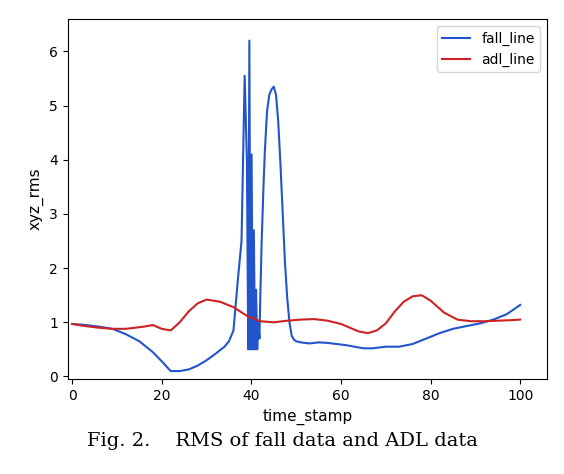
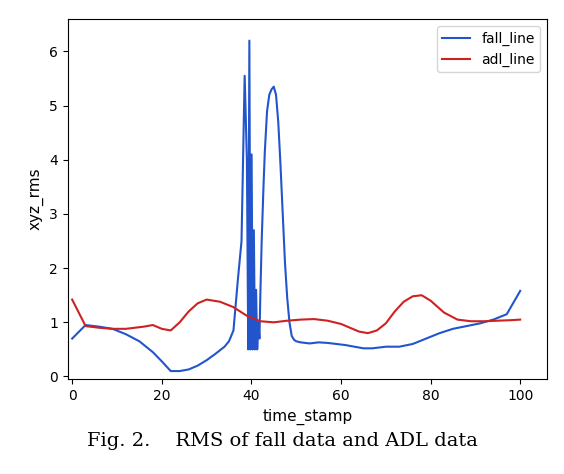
fall_line/0: 0.97 -> 0.70
adl_line/0: 0.97 -> 1.42
fall_line/100: 1.32 -> 1.58
